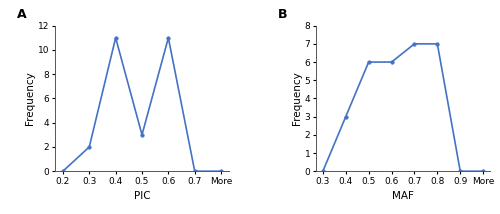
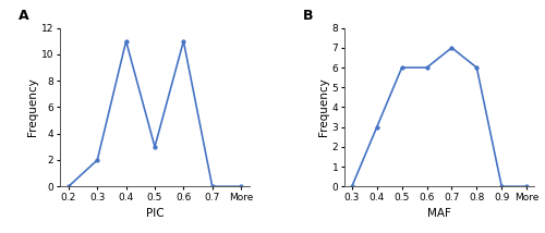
0.8: 7 -> 6
